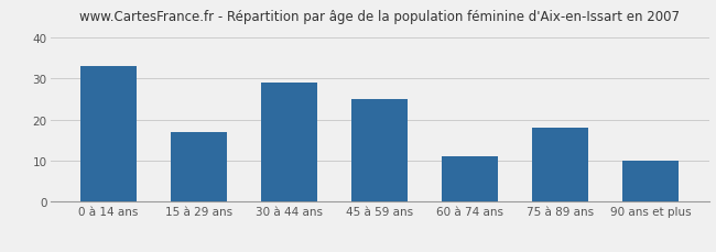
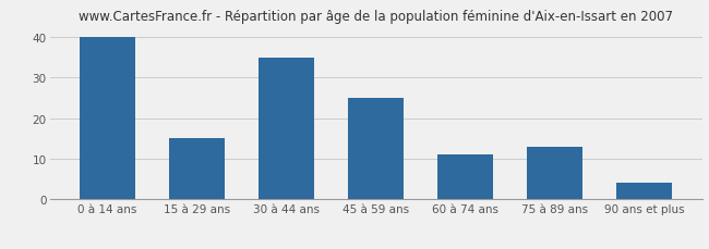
0 à 14 ans: 33 -> 40
15 à 29 ans: 17 -> 15
30 à 44 ans: 29 -> 35
75 à 89 ans: 18 -> 13
90 ans et plus: 10 -> 4
